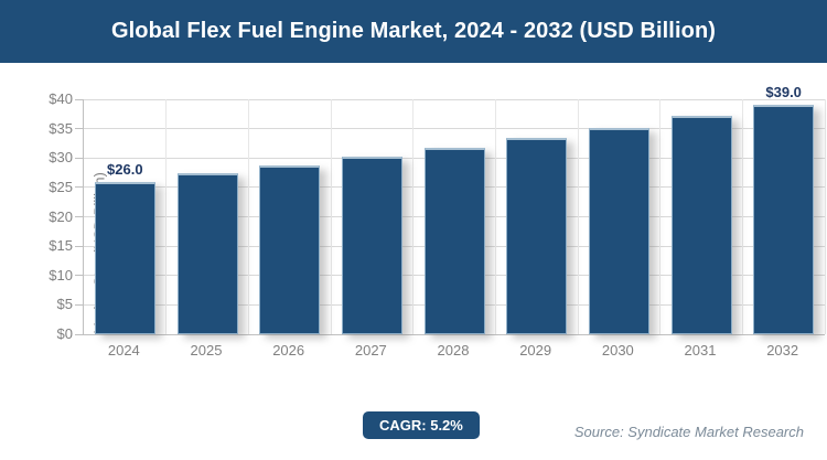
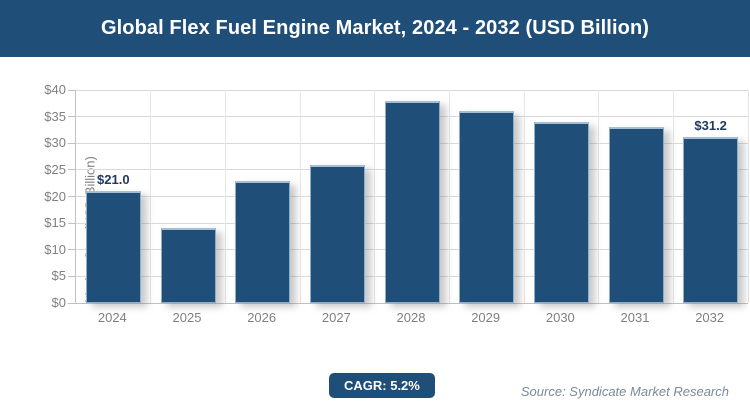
2024: $26.0 -> $21.0
2025: $27 -> $14
2026: $29 -> $23
2027: $30 -> $26
2028: $32 -> $38
2029: $34 -> $36
2030: $35 -> $34
2031: $37 -> $33
2032: $39.0 -> $31.2
